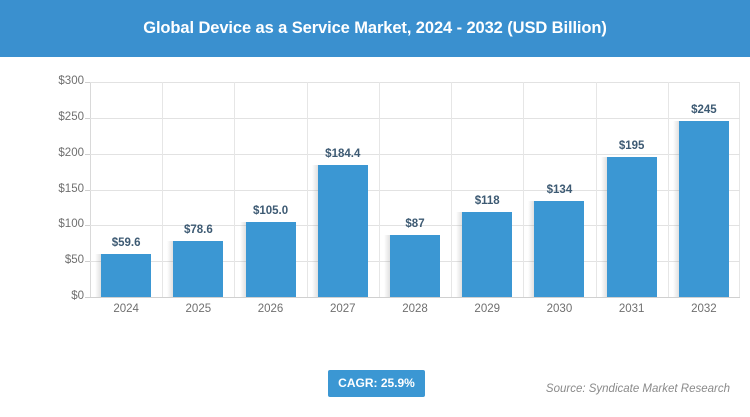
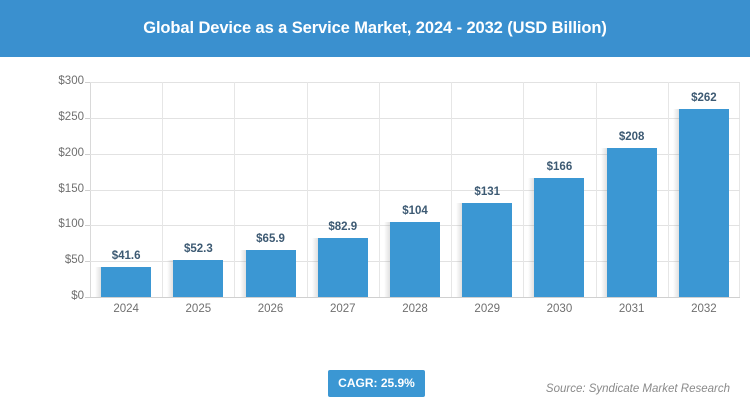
2024: $59.6 -> $41.6
2025: $78.6 -> $52.3
2026: $105.0 -> $65.9
2027: $184.4 -> $82.9
2028: $87 -> $104
2029: $118 -> $131
2030: $134 -> $166
2031: $195 -> $208
2032: $245 -> $262
